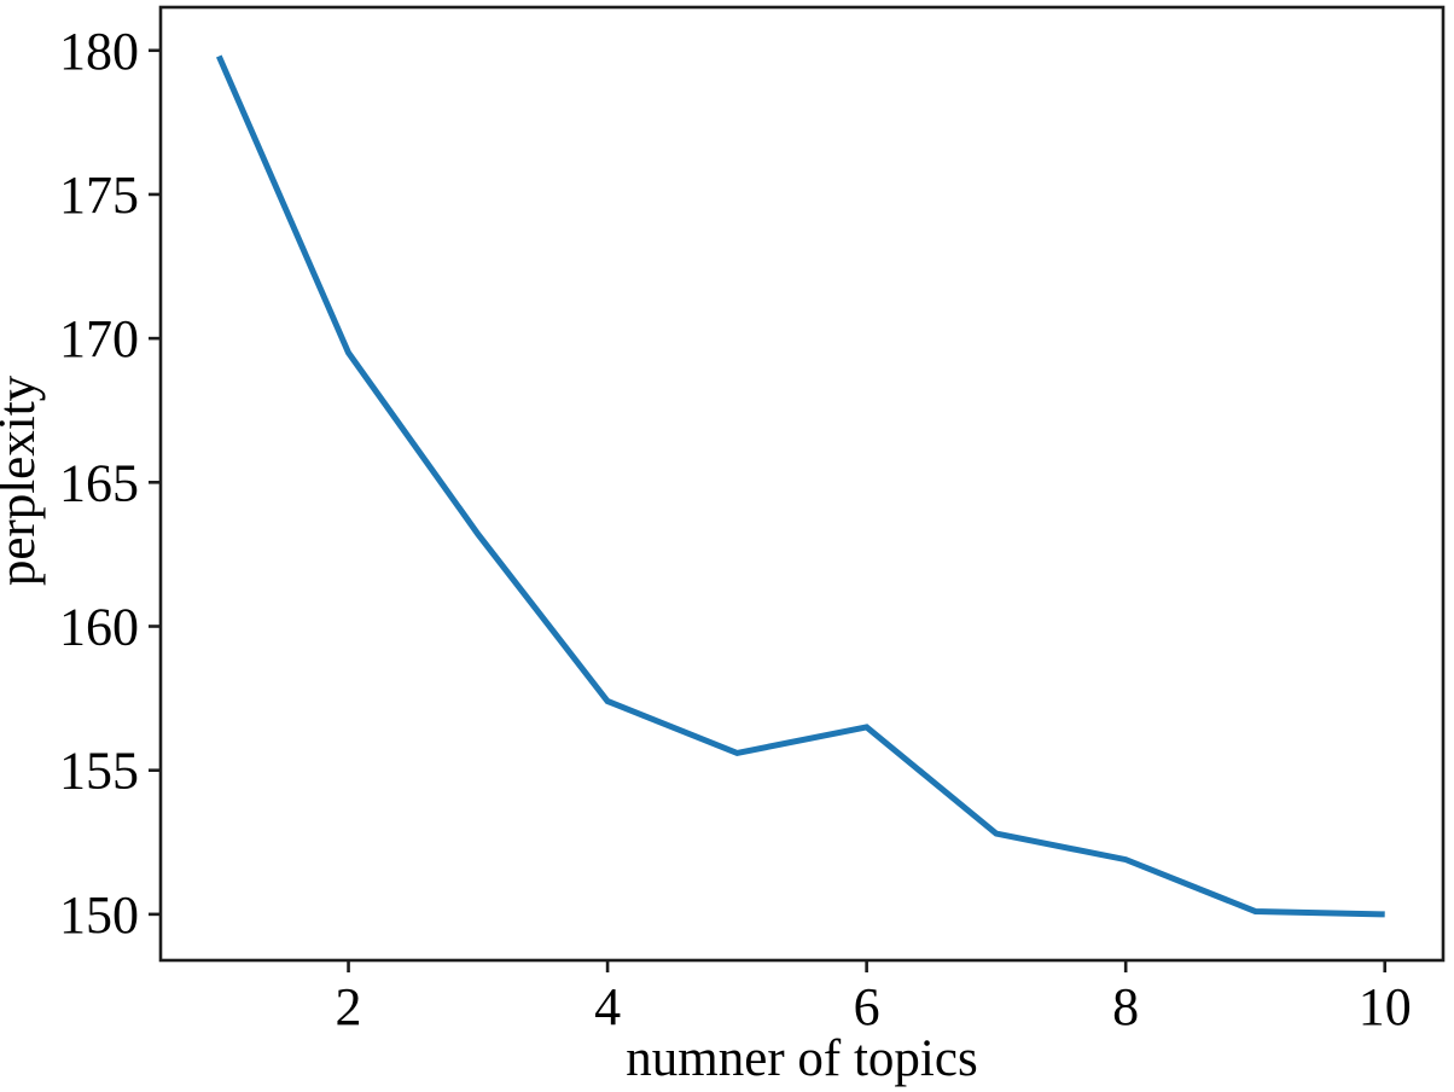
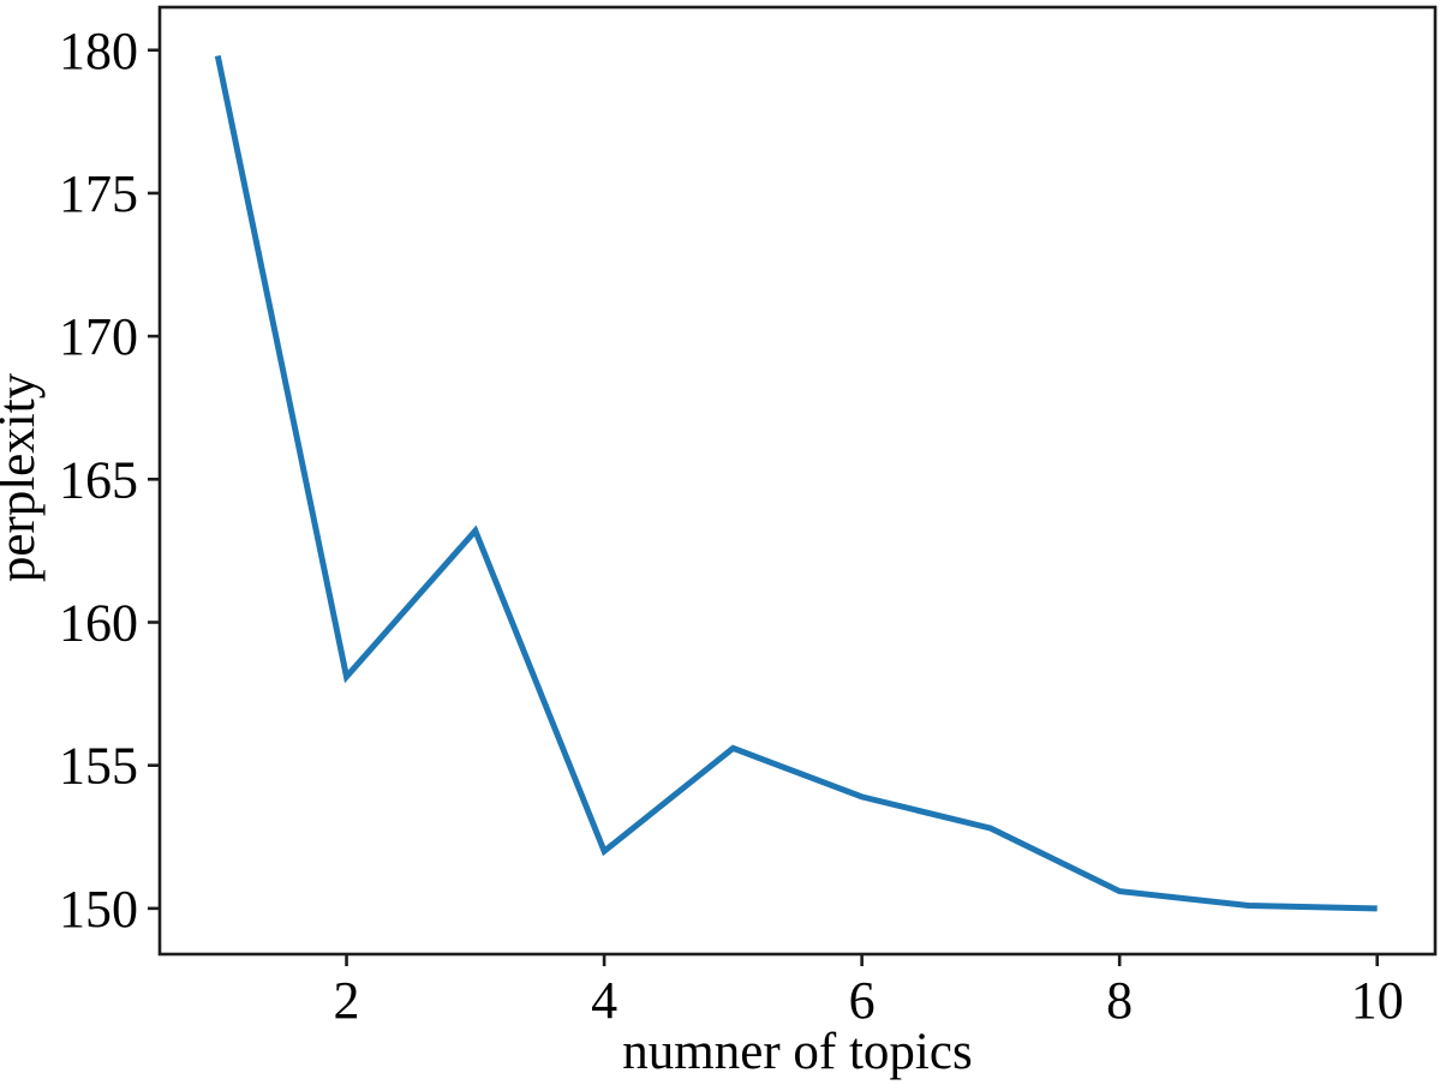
2: 169.5 -> 158.1
4: 157.4 -> 152.0
6: 156.5 -> 153.9
8: 151.9 -> 150.6
